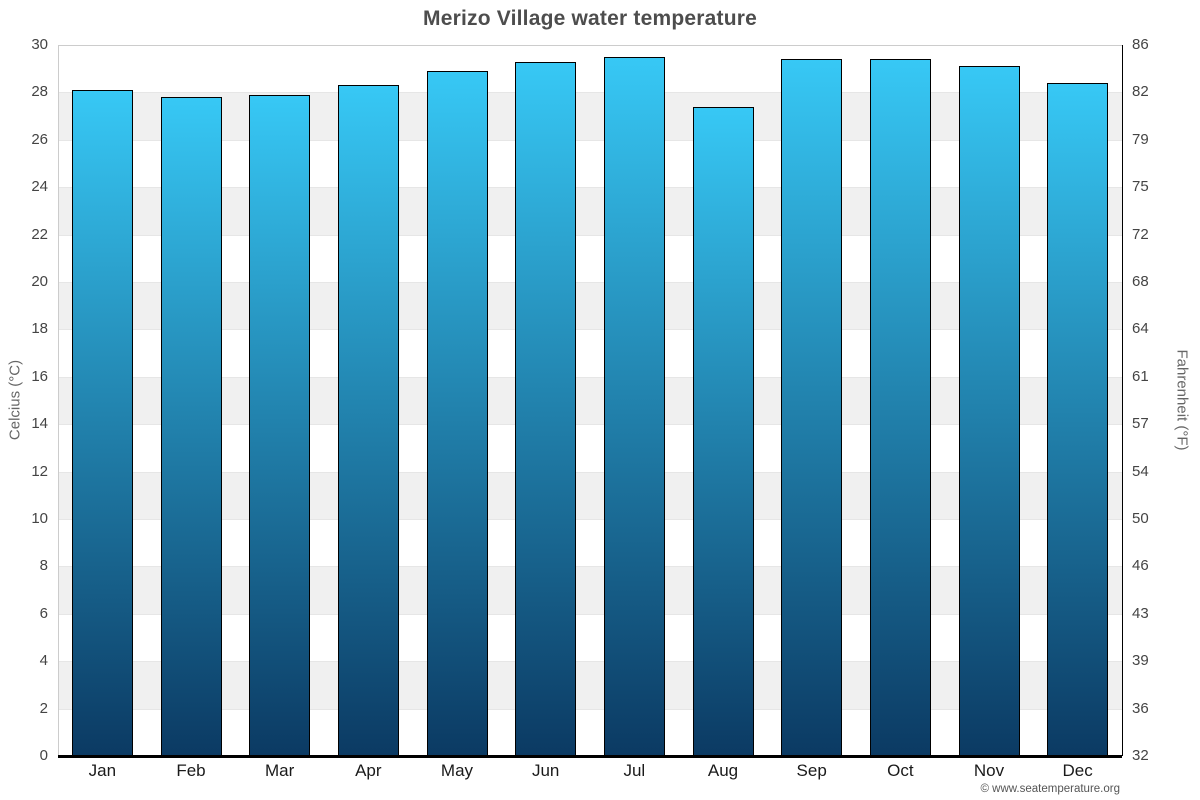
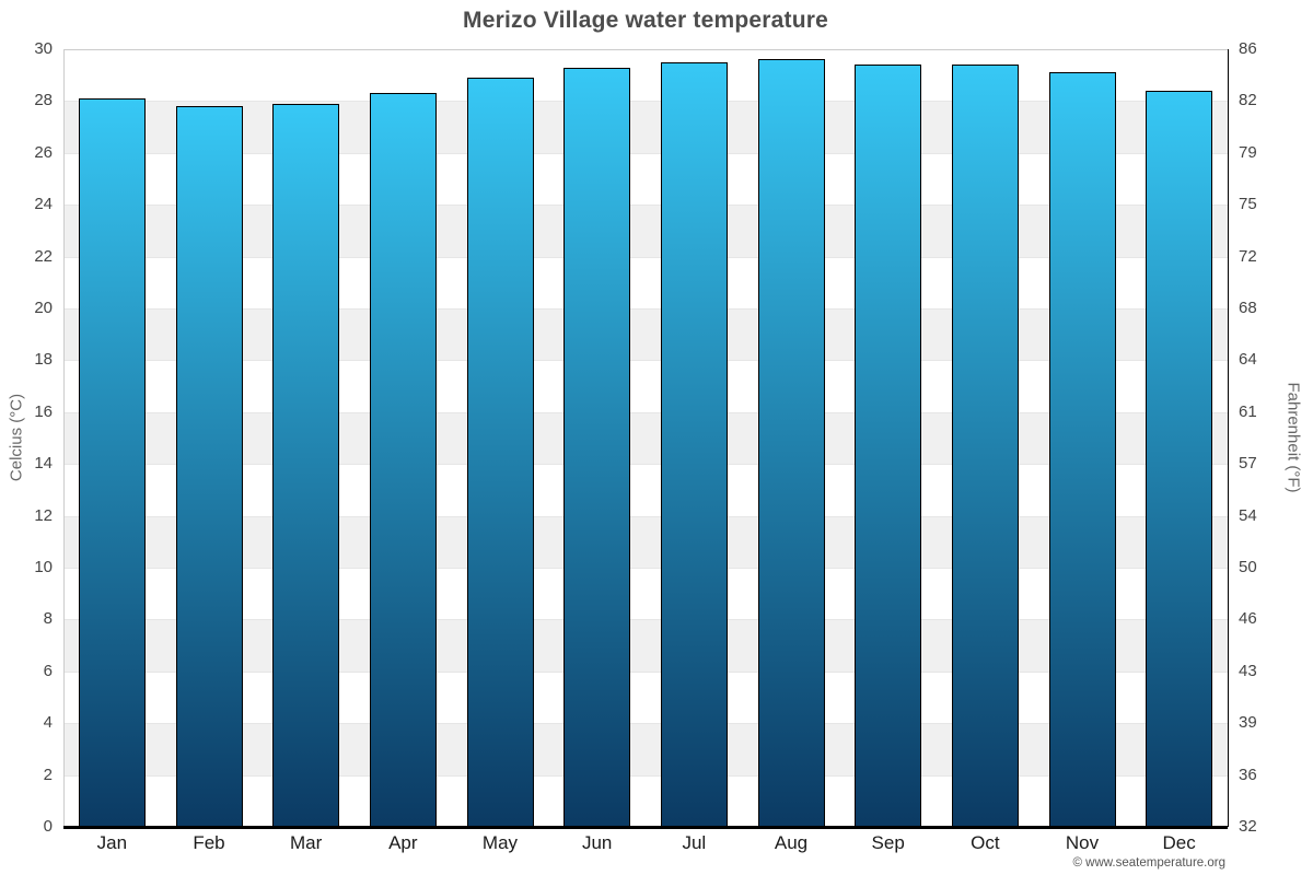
Aug: 27.4 -> 29.6
